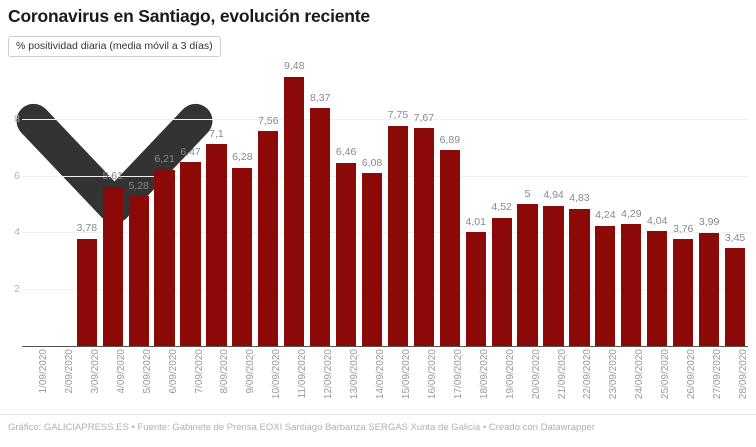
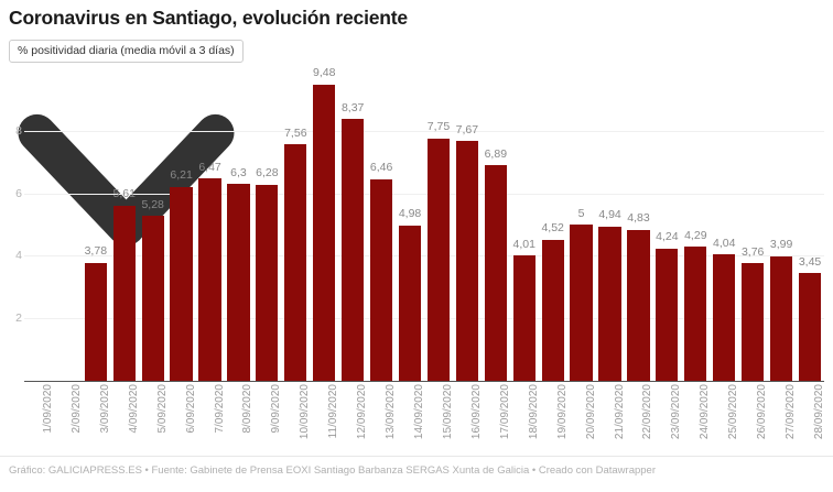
8/09/2020: 7,1 -> 6,3
14/09/2020: 6,08 -> 4,98
